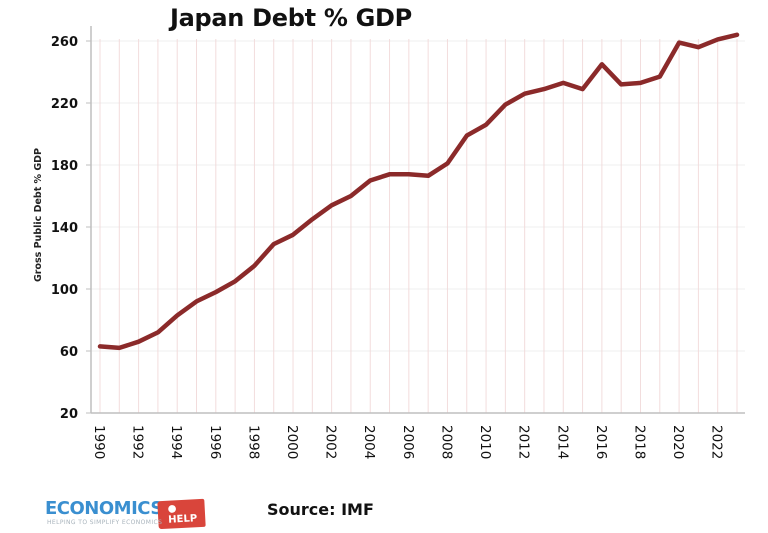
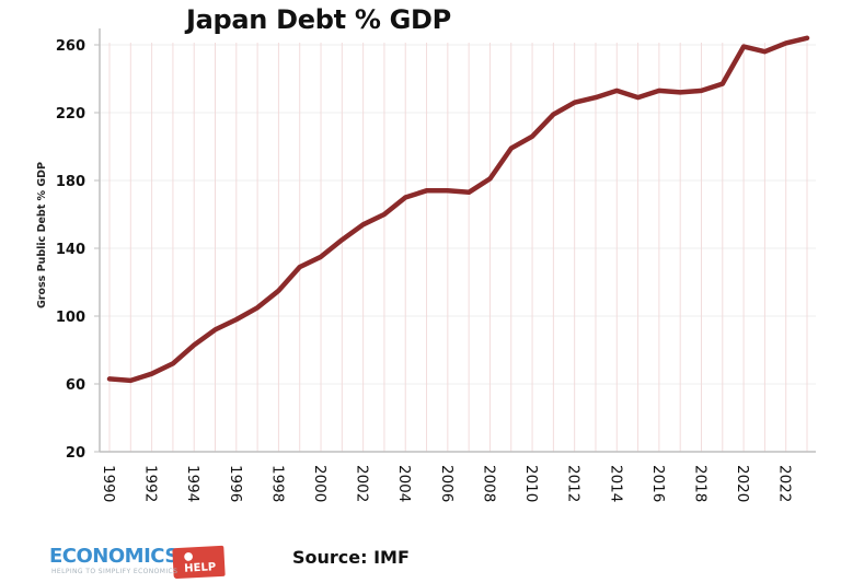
2016: 245 -> 233
